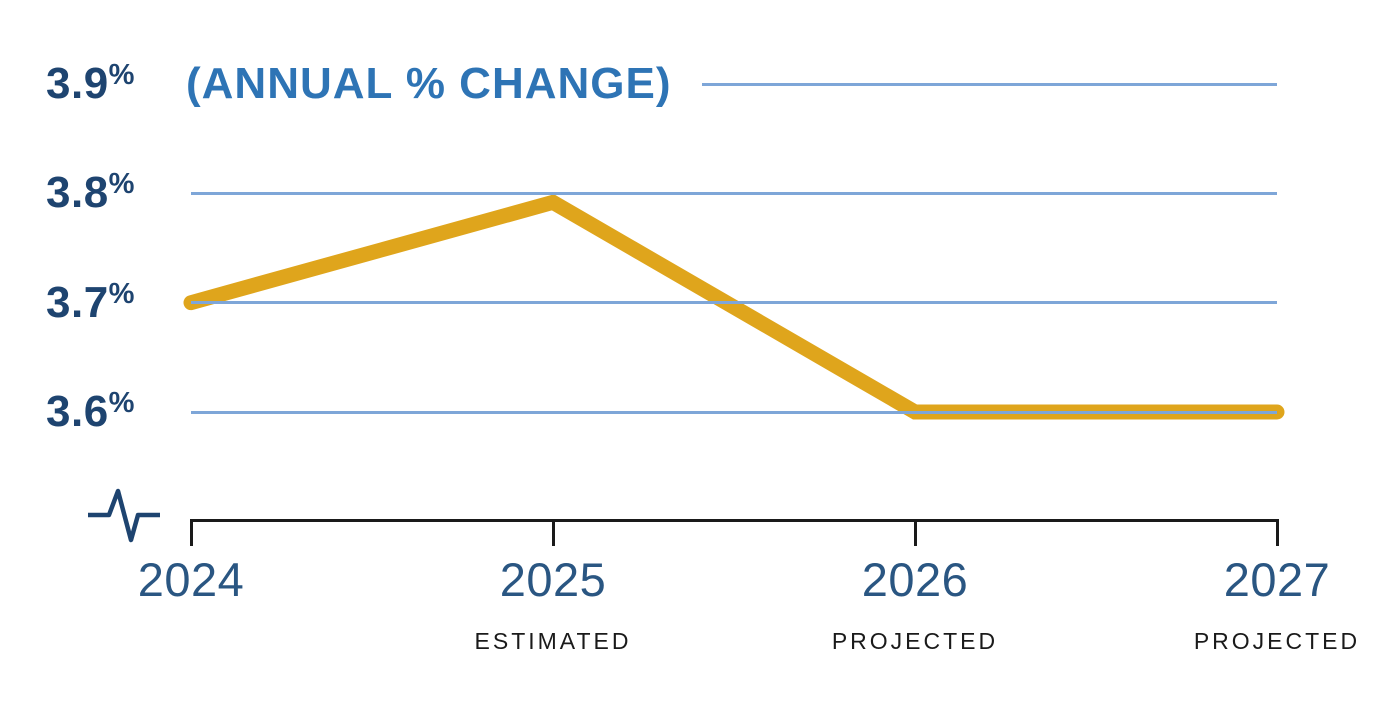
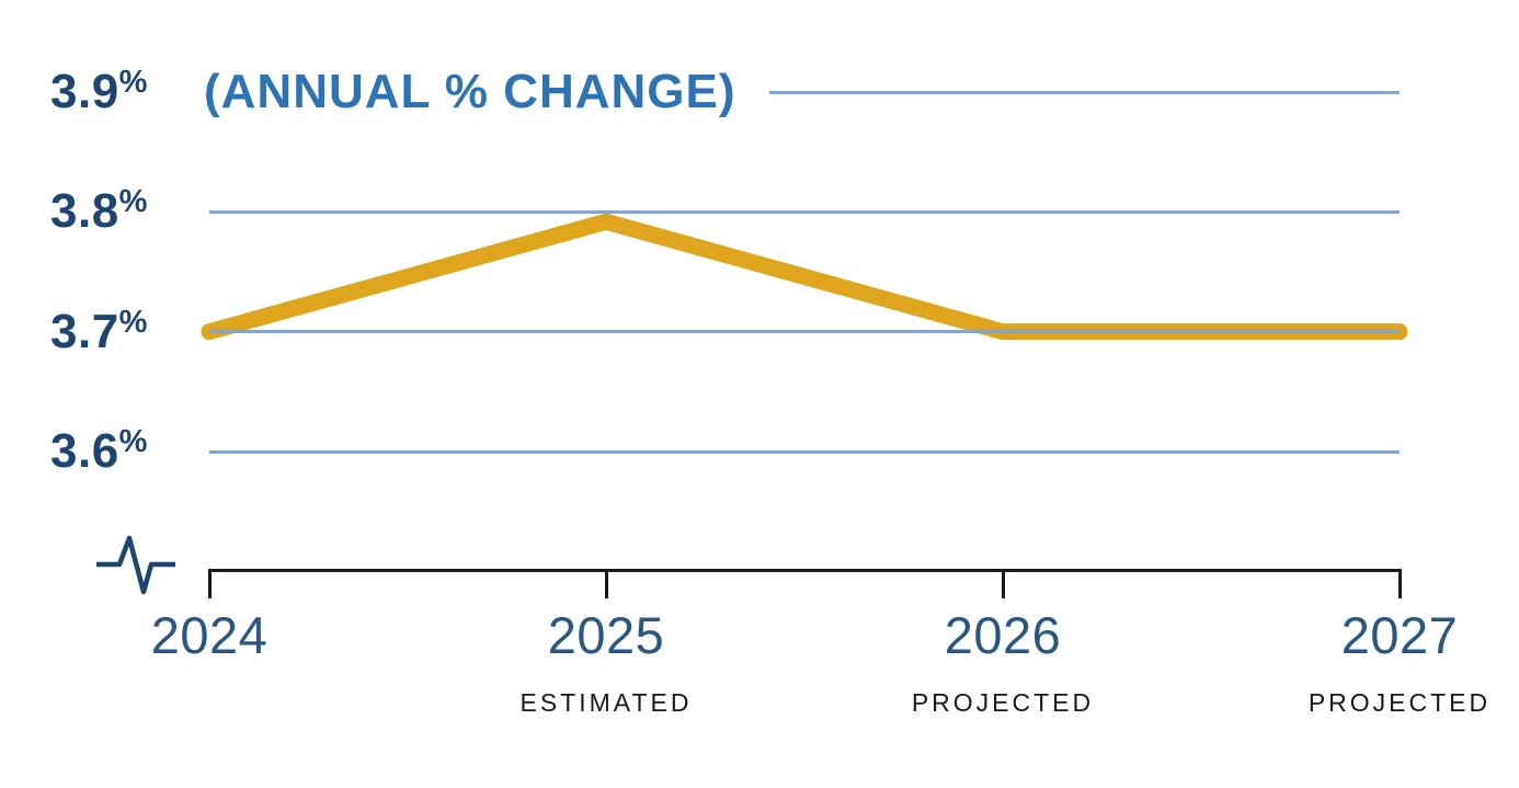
2026: 3.6 -> 3.7
2027: 3.6 -> 3.7
